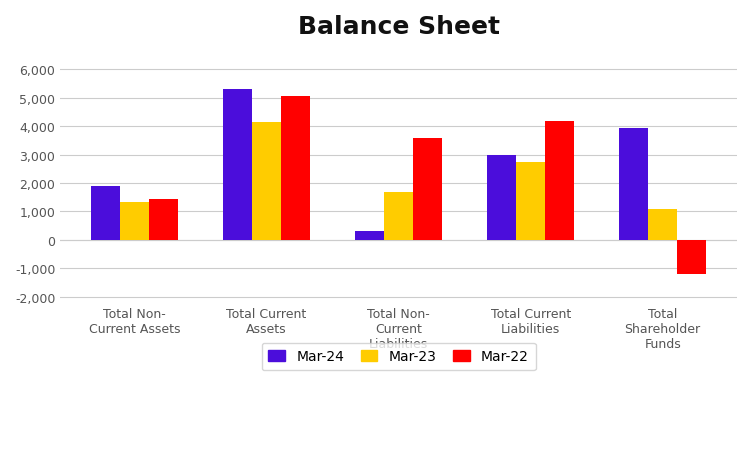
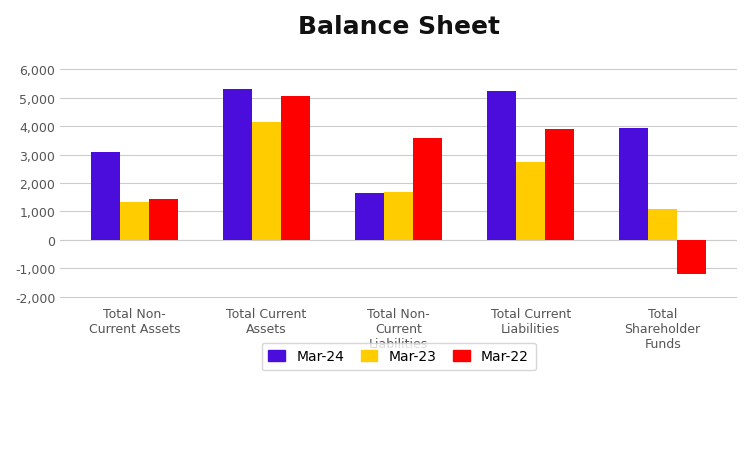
Mar-24/Total Non- Current Assets: 1,900 -> 3,100
Mar-24/Total Non- Current Liabilities: 300 -> 1,650
Mar-24/Total Current Liabilities: 3,000 -> 5,250
Mar-22/Total Current Liabilities: 4,200 -> 3,900
